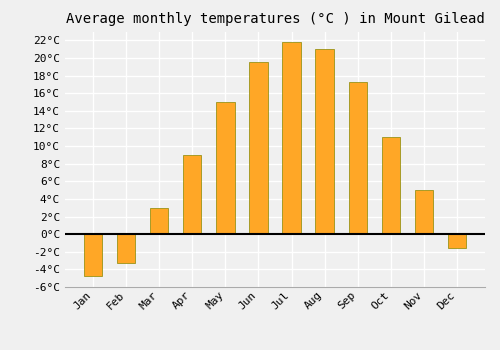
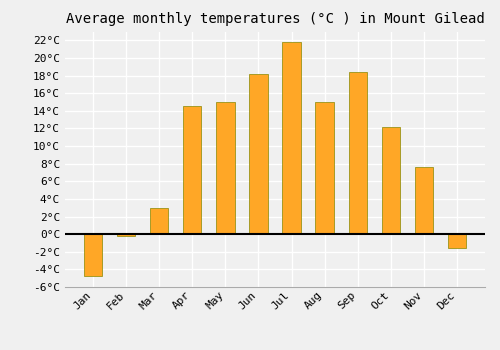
Feb: -3.3°C -> -0.2°C
Apr: 9.0°C -> 14.6°C
Jun: 19.5°C -> 18.2°C
Aug: 21.0°C -> 15.0°C
Sep: 17.3°C -> 18.4°C
Oct: 11.0°C -> 12.2°C
Nov: 5.0°C -> 7.6°C
